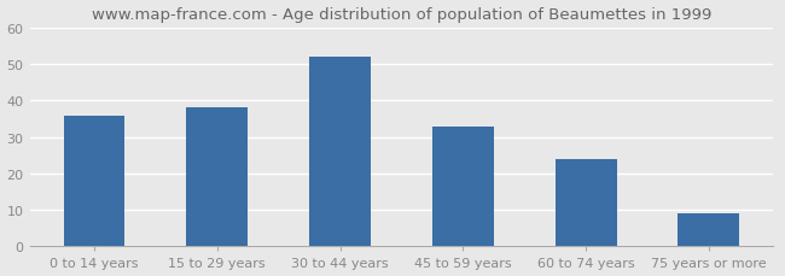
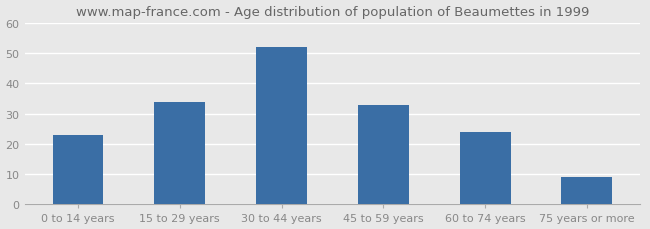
0 to 14 years: 36 -> 23
15 to 29 years: 38 -> 34
